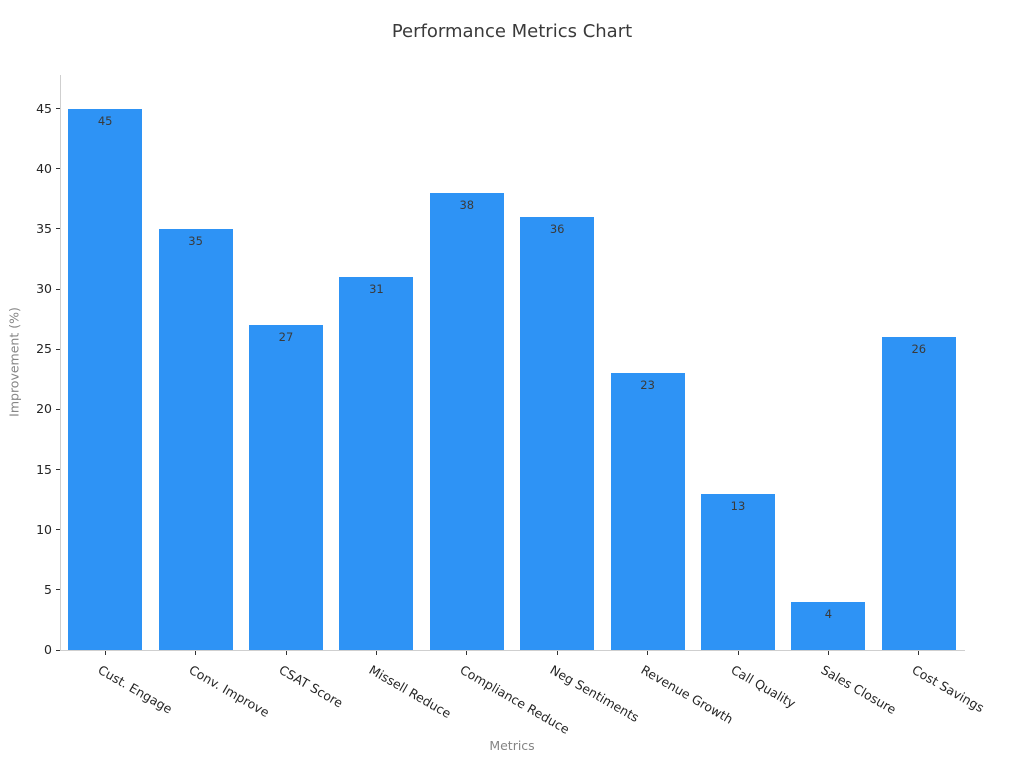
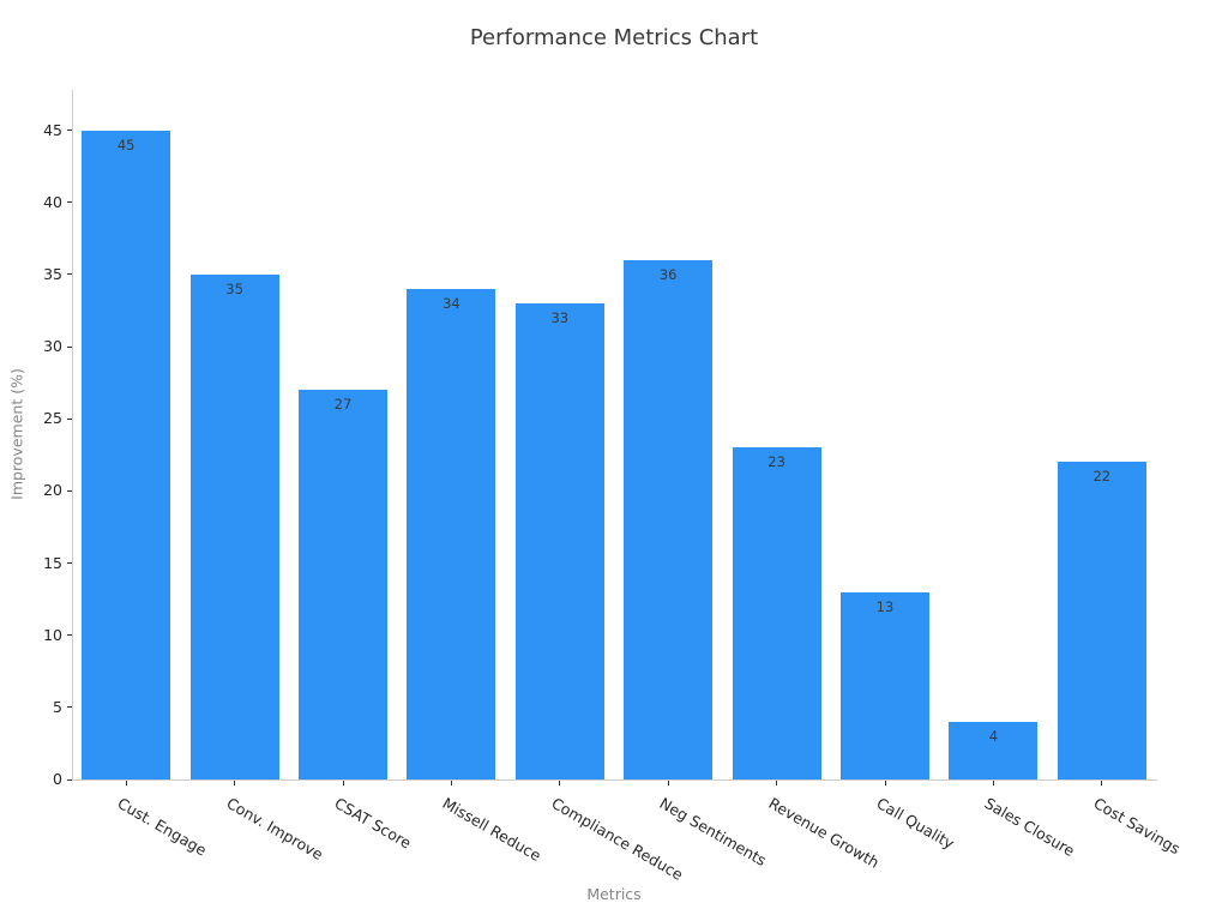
Missell Reduce: 31 -> 34
Compliance Reduce: 38 -> 33
Cost Savings: 26 -> 22
